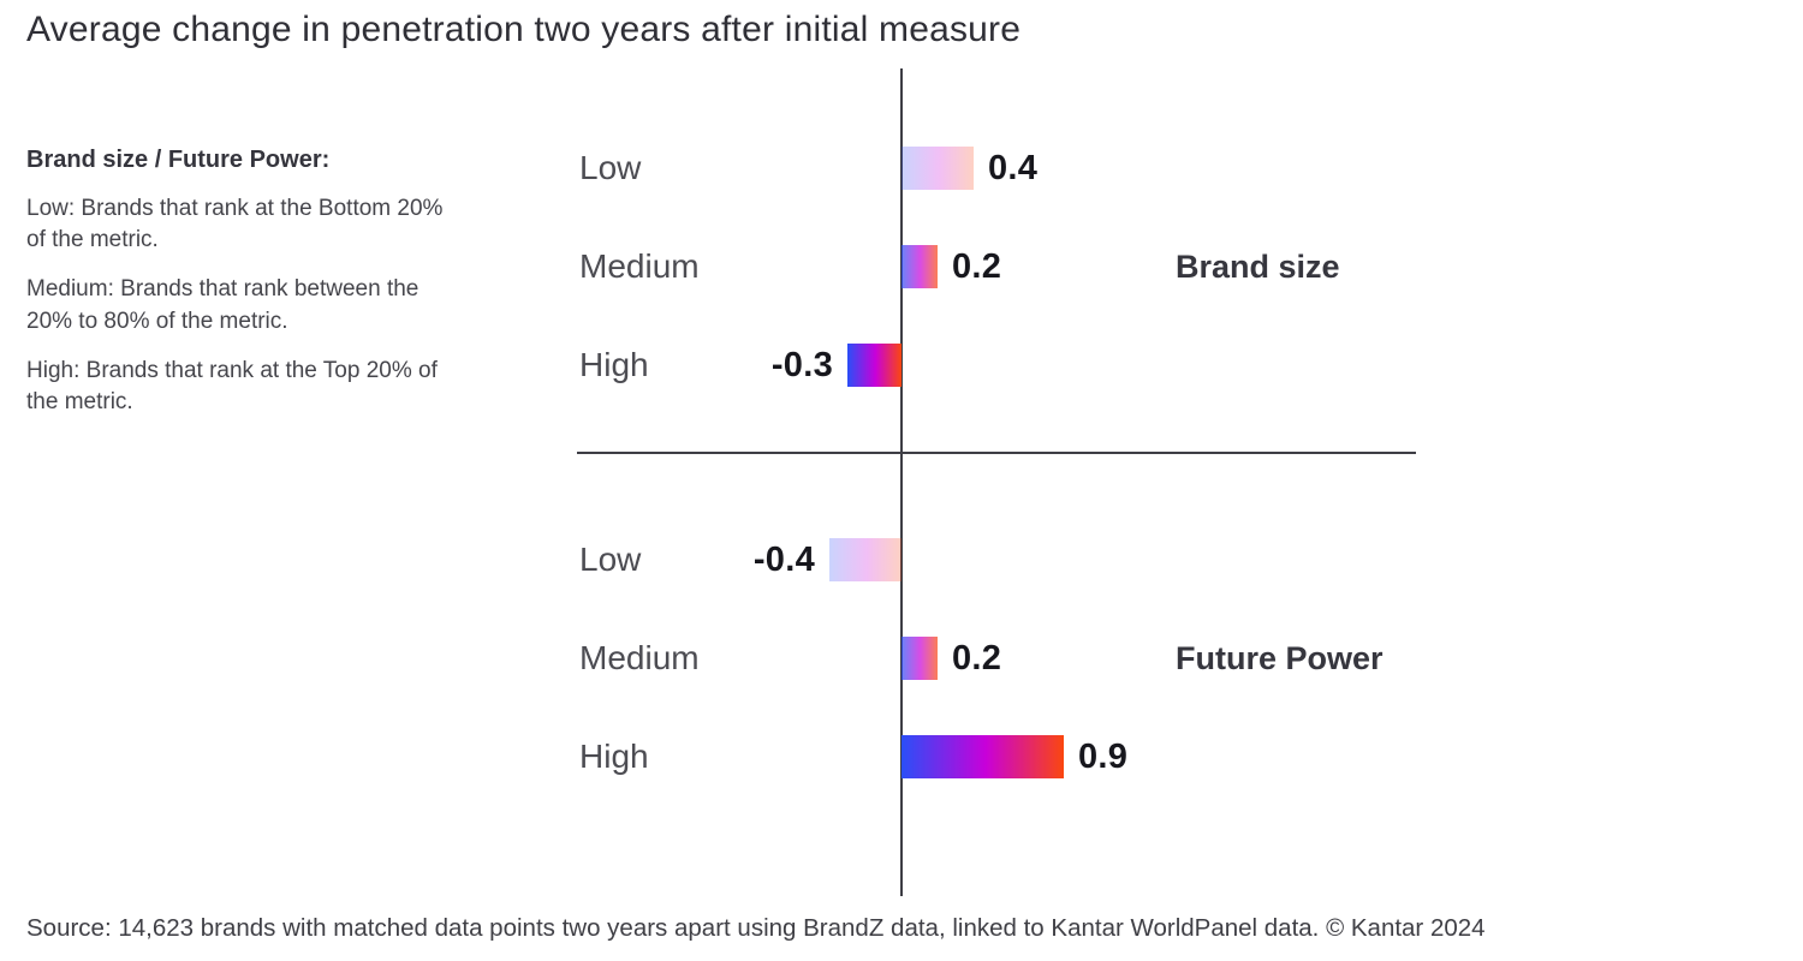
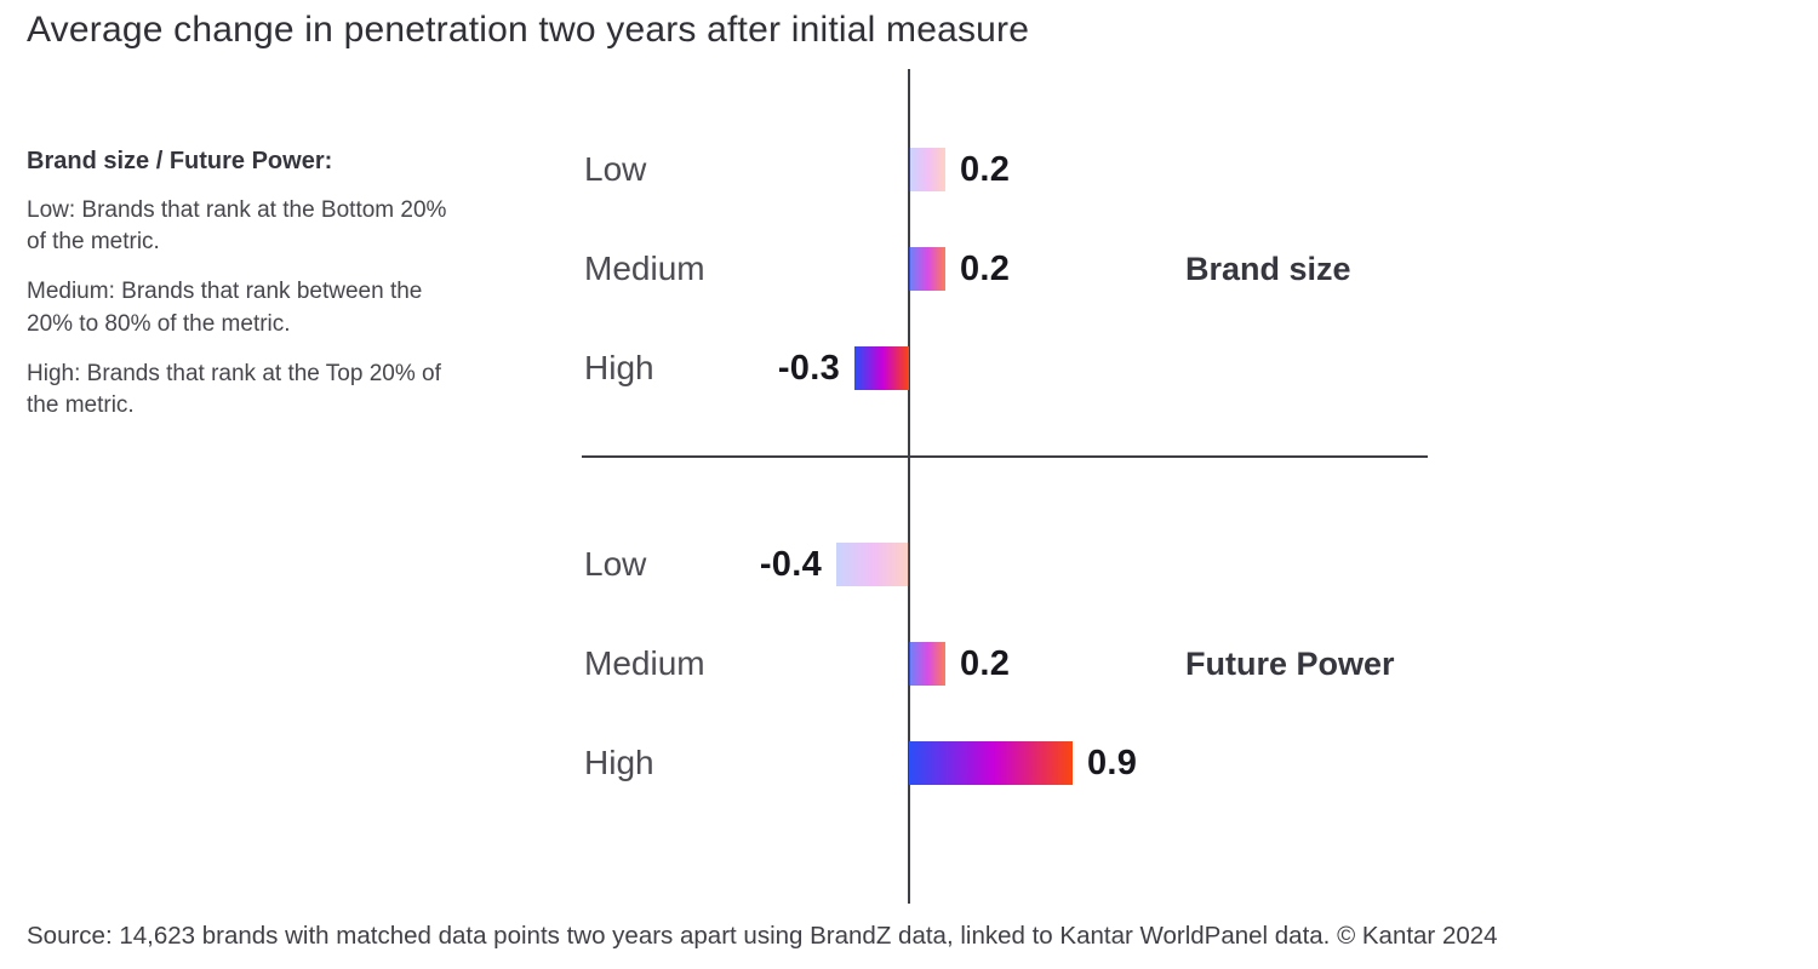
Brand size/Low: 0.4 -> 0.2
